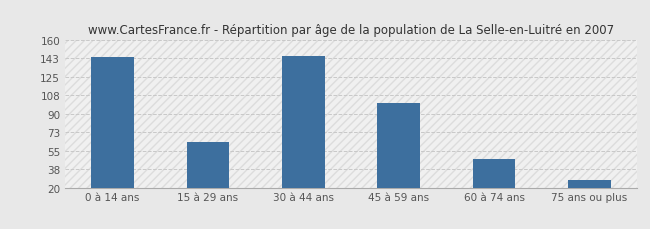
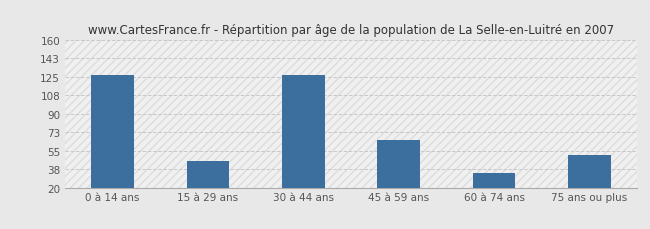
0 à 14 ans: 144 -> 127
15 à 29 ans: 63 -> 45
30 à 44 ans: 145 -> 127
45 à 59 ans: 100 -> 65
60 à 74 ans: 47 -> 34
75 ans ou plus: 27 -> 51
